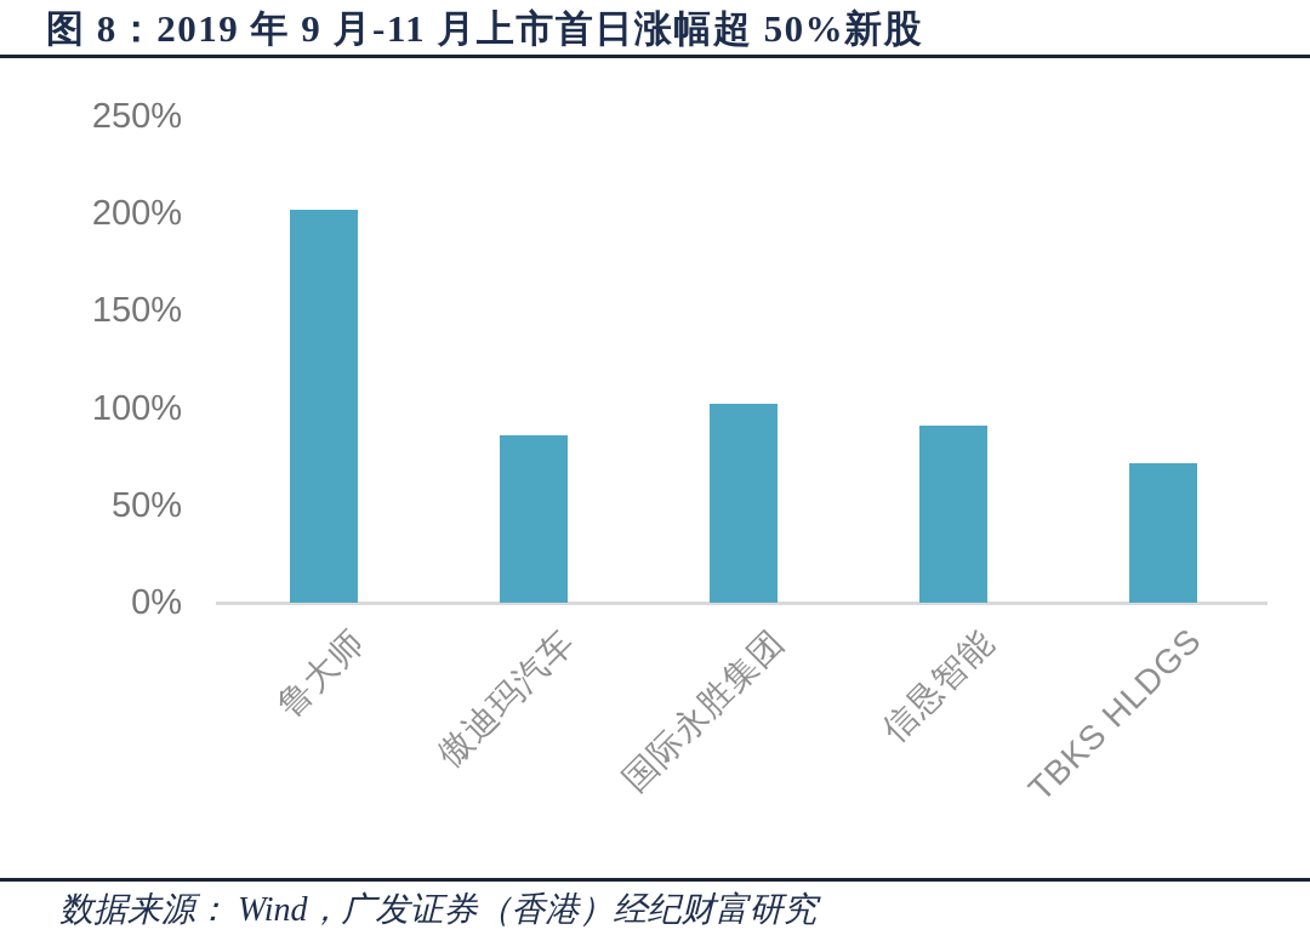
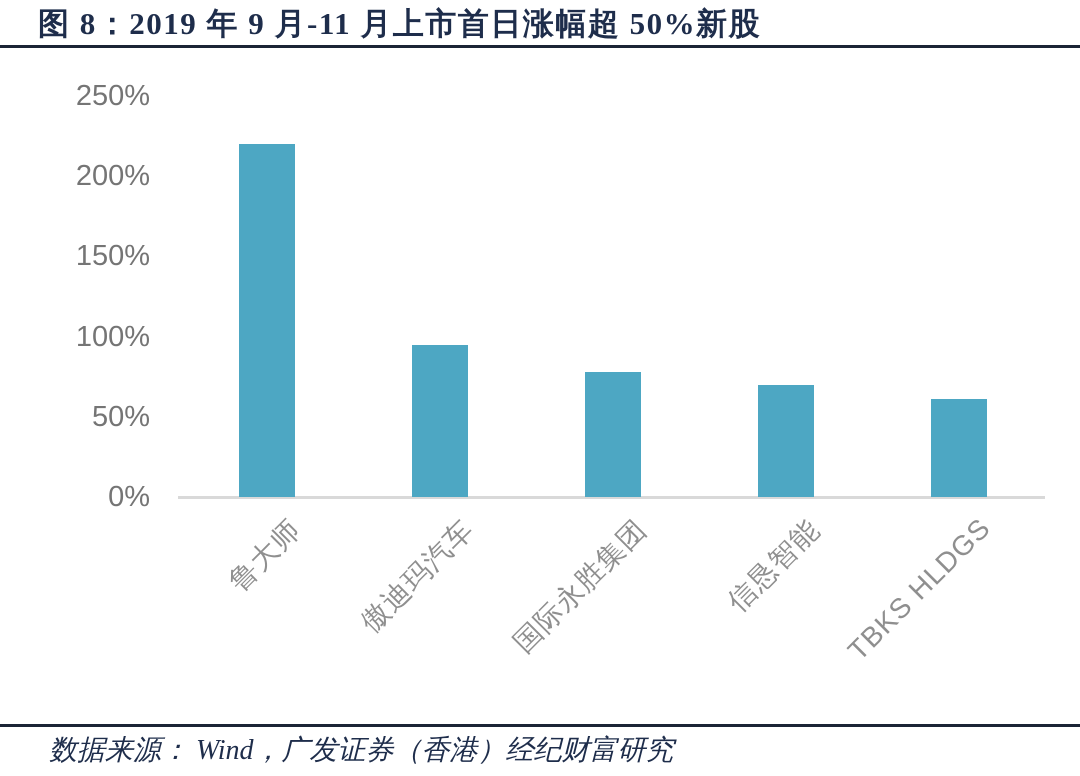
鲁大师: 202% -> 220%
傲迪玛汽车: 86% -> 95%
国际永胜集团: 102% -> 78%
信恳智能: 91% -> 70%
TBKS HLDGS: 72% -> 61%
